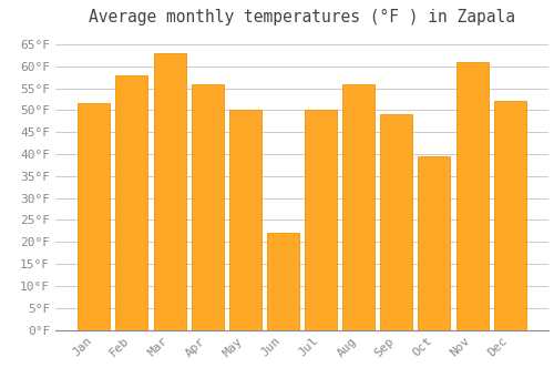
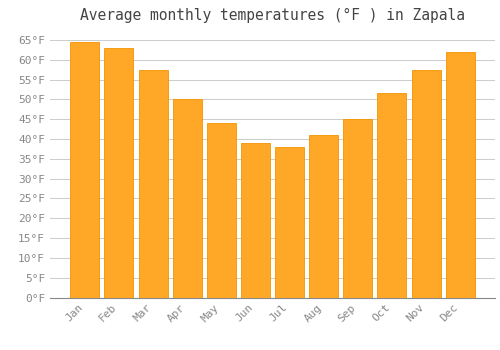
Jan: 51.5°F -> 64.5°F
Feb: 58.0°F -> 63.0°F
Mar: 63.0°F -> 57.5°F
Apr: 56.0°F -> 50.0°F
May: 50.0°F -> 44.0°F
Jun: 22.0°F -> 39.0°F
Jul: 50.0°F -> 38.0°F
Aug: 56.0°F -> 41.0°F
Sep: 49.0°F -> 45.0°F
Oct: 39.5°F -> 51.5°F
Nov: 61.0°F -> 57.5°F
Dec: 52.0°F -> 62.0°F
